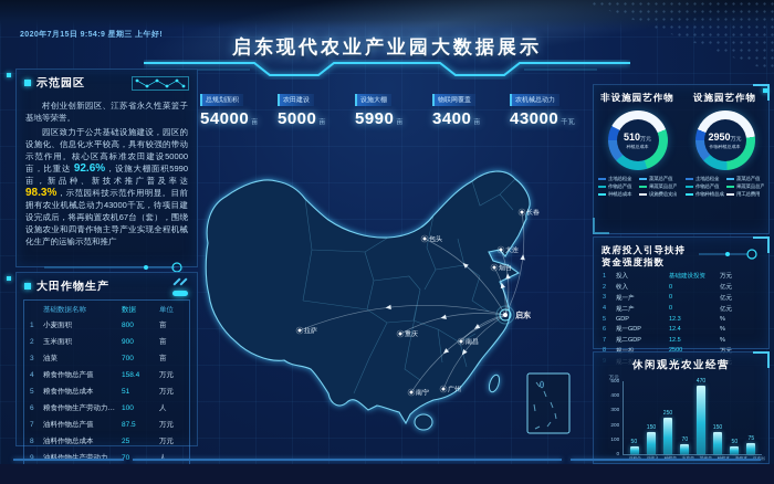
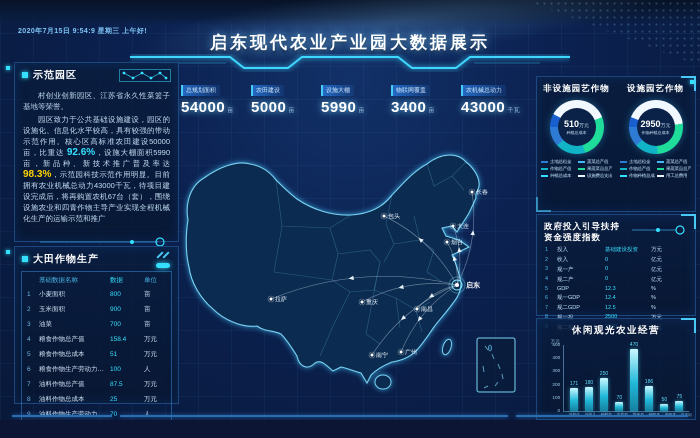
休闲观光农业经营/总租金: 50 -> 171
休闲观光农业经营/总收入: 150 -> 180
休闲观光农业经营/种植本: 150 -> 186
